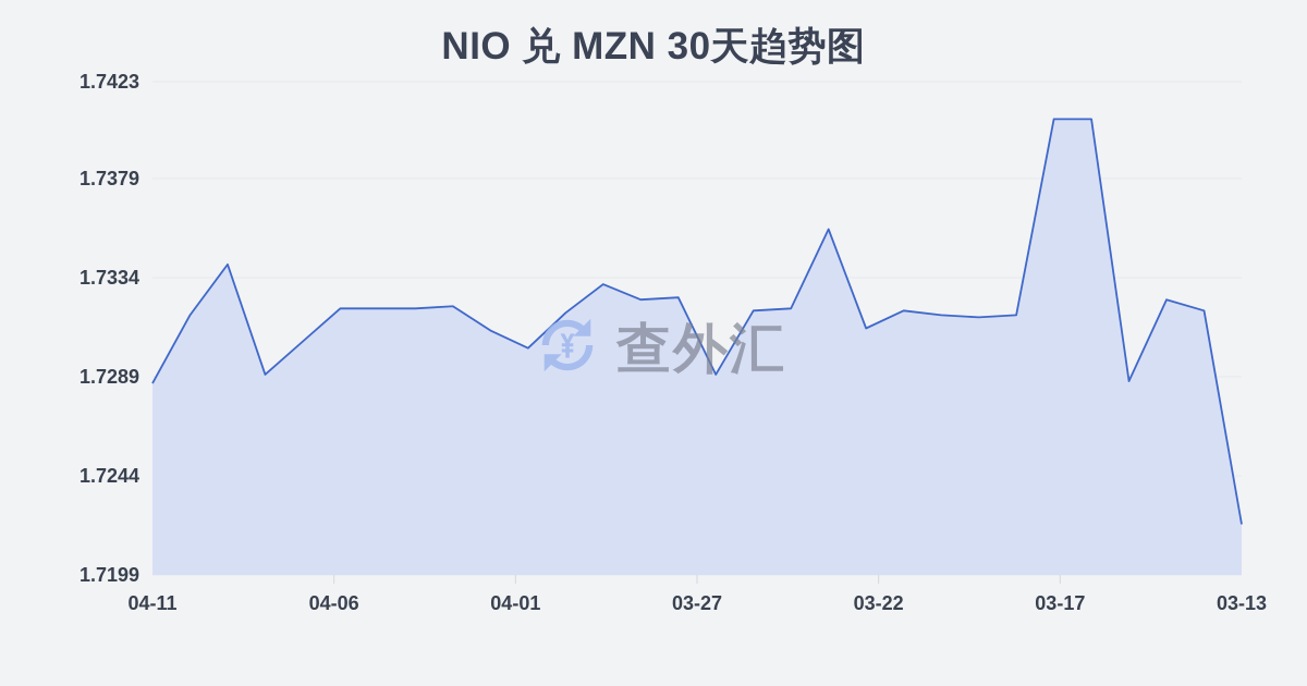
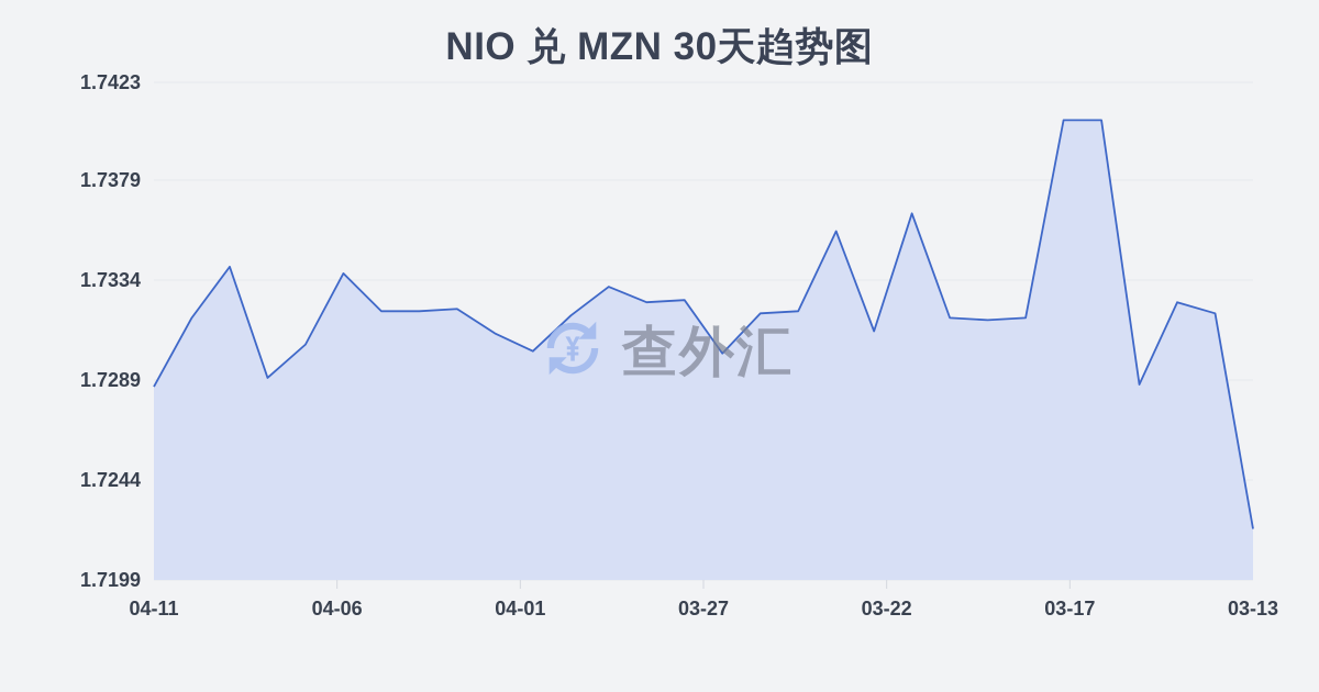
04-06: 1.7320 -> 1.7337
03-27: 1.7290 -> 1.7301
03-22: 1.7319 -> 1.7364
